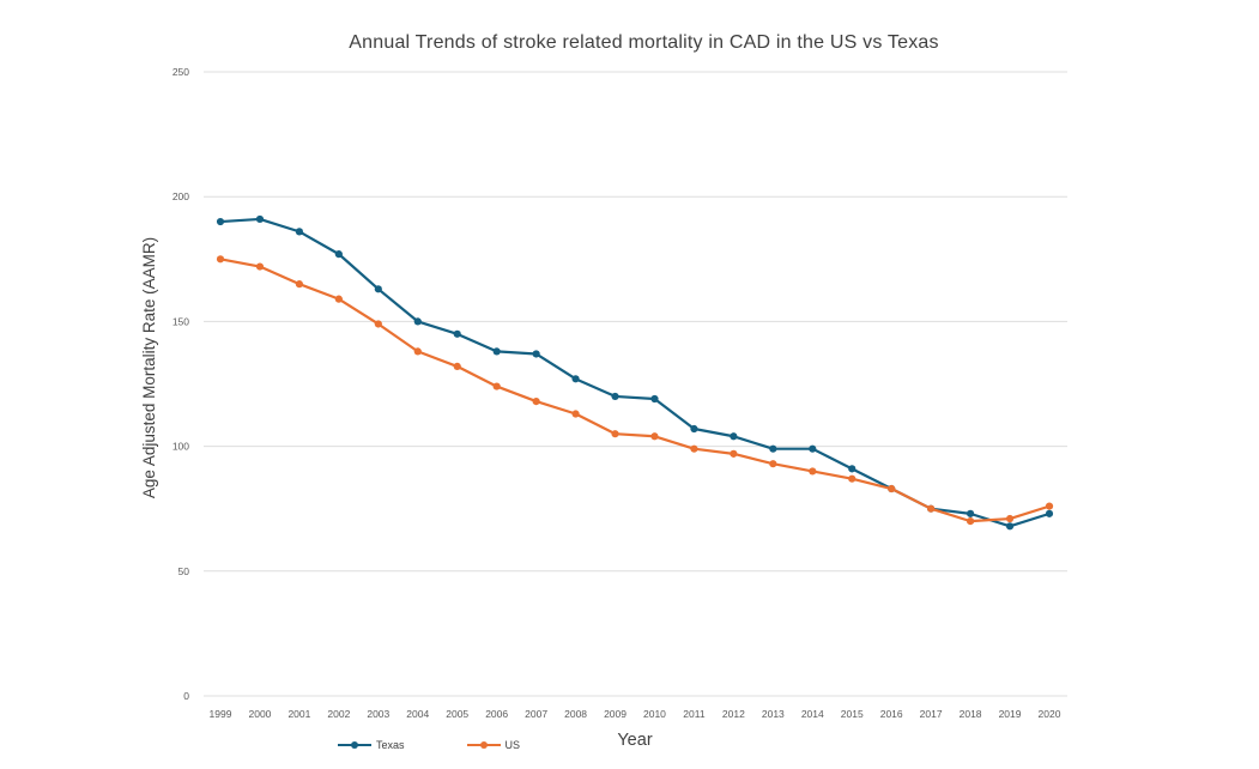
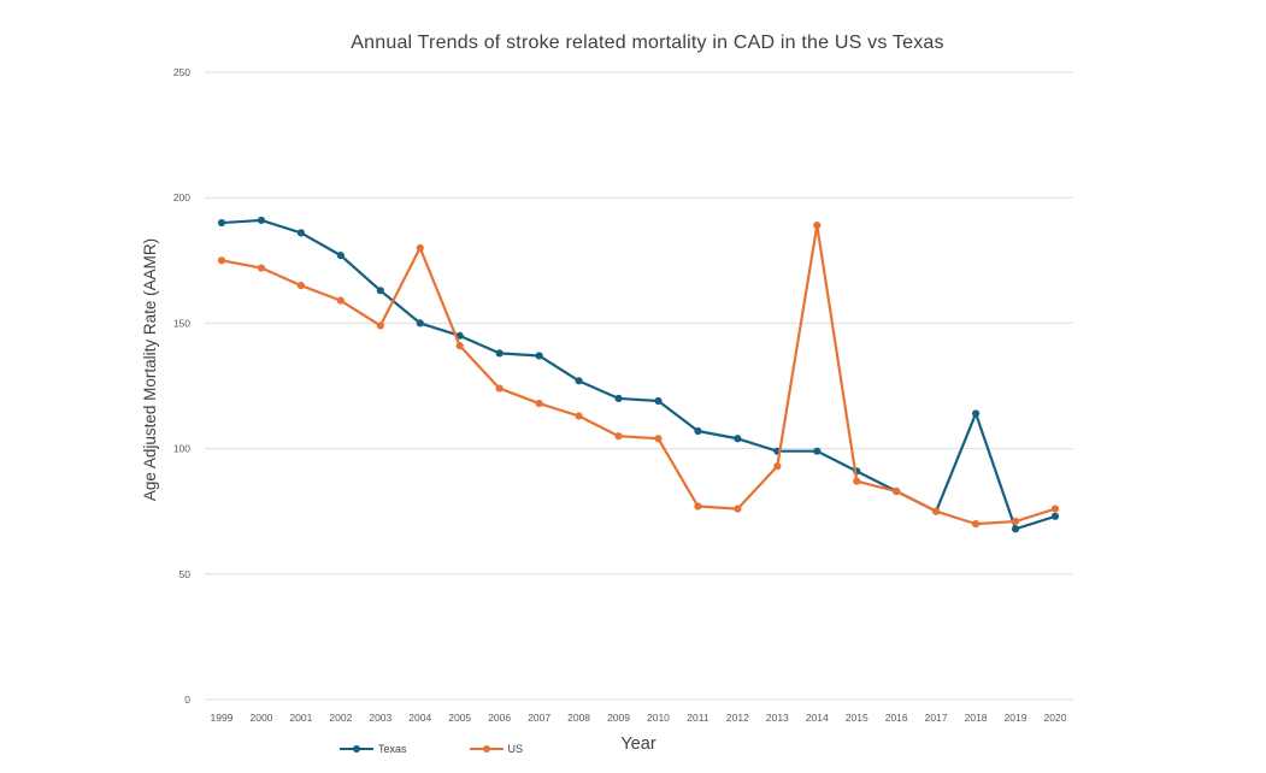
US/2004: 138 -> 180
US/2005: 132 -> 141
US/2011: 99 -> 77
US/2012: 97 -> 76
US/2014: 90 -> 189
Texas/2018: 73 -> 114
